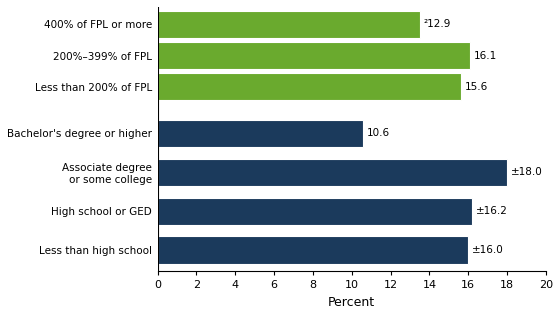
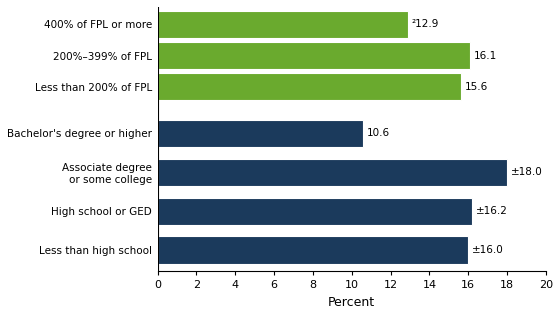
400% of FPL or more: 13.5 -> 12.9
